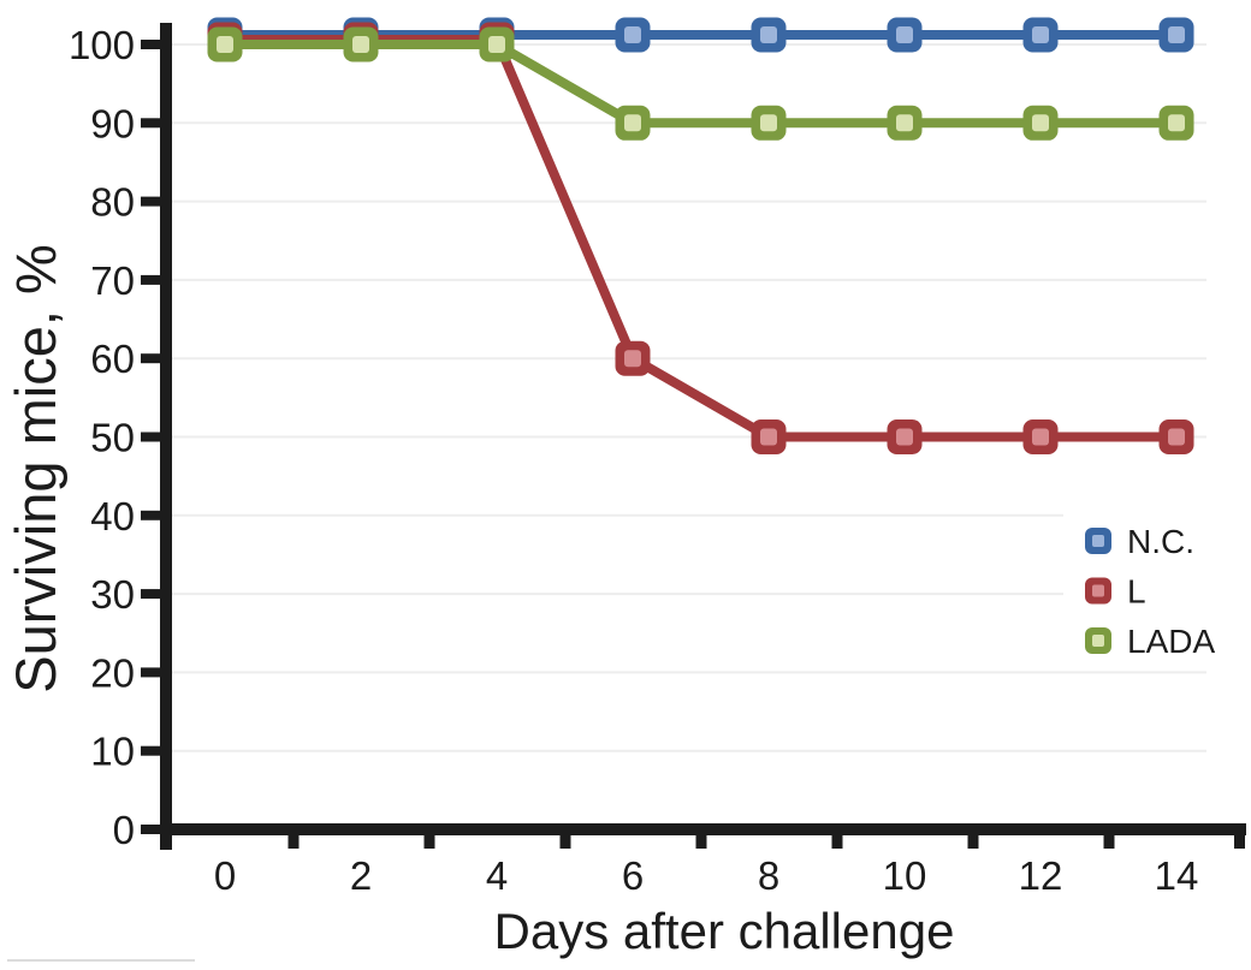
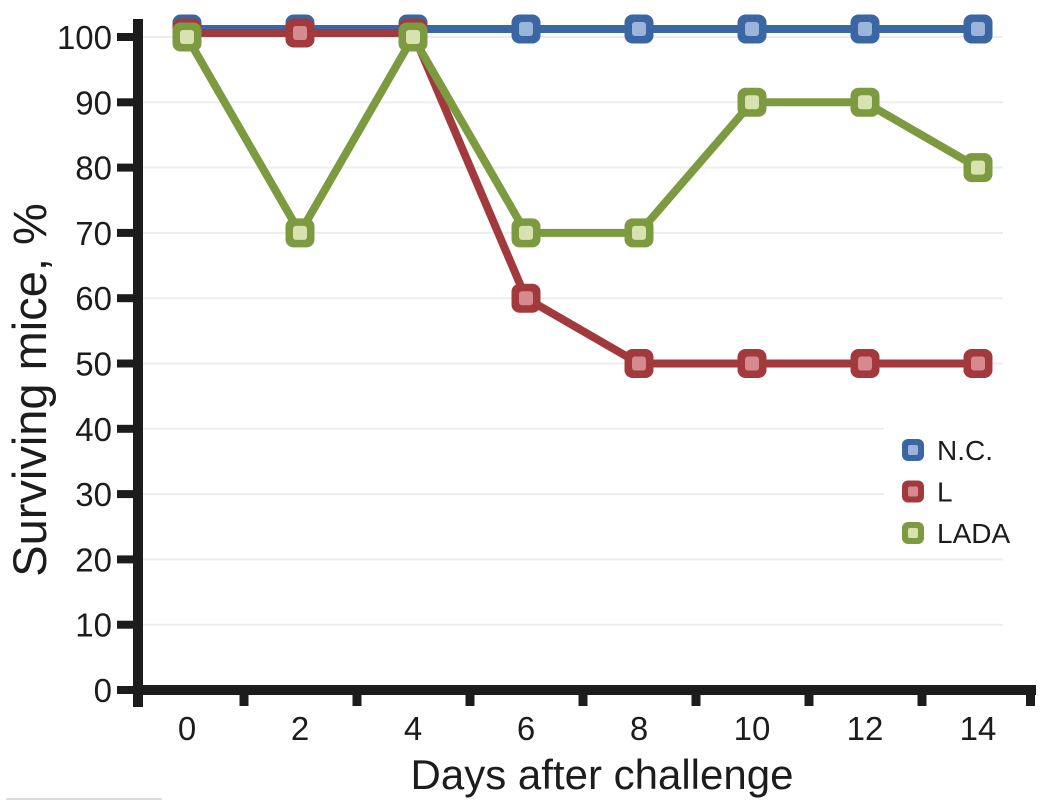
LADA/2: 100 -> 70
LADA/6: 90 -> 70
LADA/8: 90 -> 70
LADA/14: 90 -> 80
